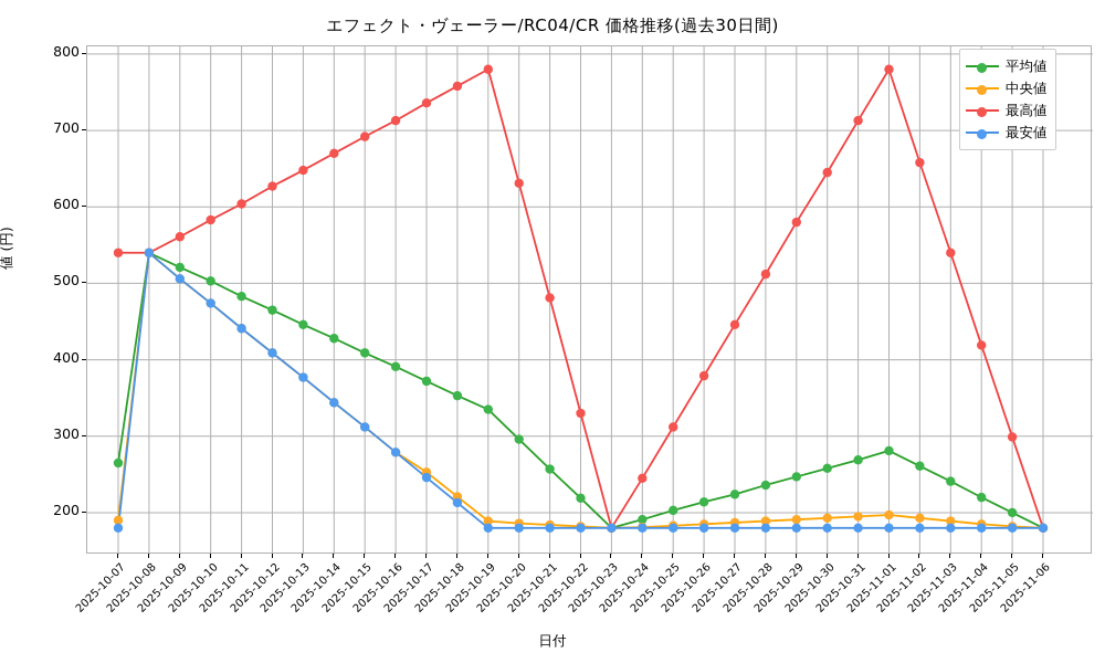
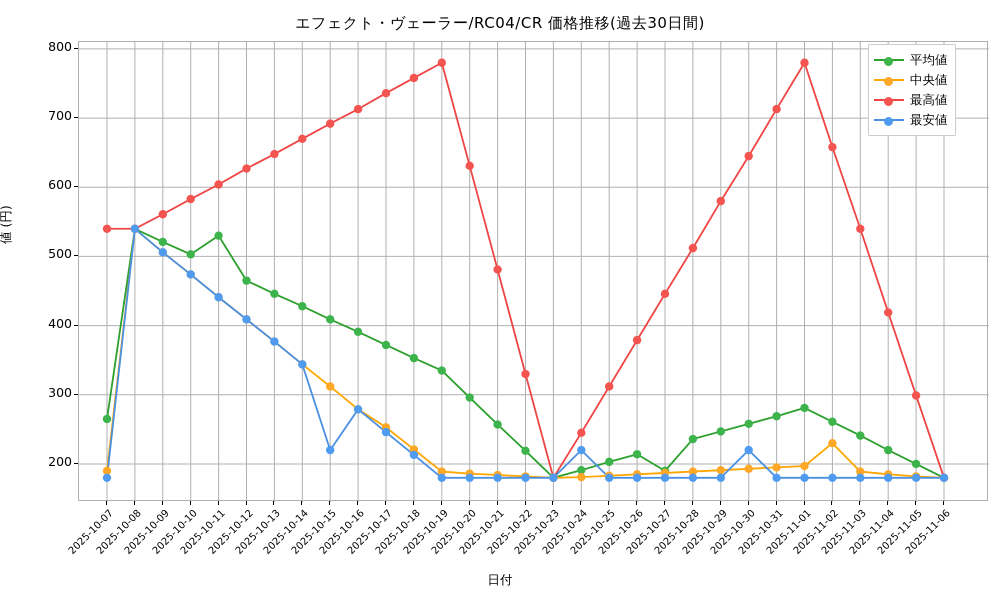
平均値/2025-10-11: 480 -> 530
最安値/2025-10-15: 310 -> 220
最安値/2025-10-24: 180 -> 220
平均値/2025-10-27: 220 -> 190
最安値/2025-10-30: 180 -> 220
中央値/2025-11-02: 190 -> 230
